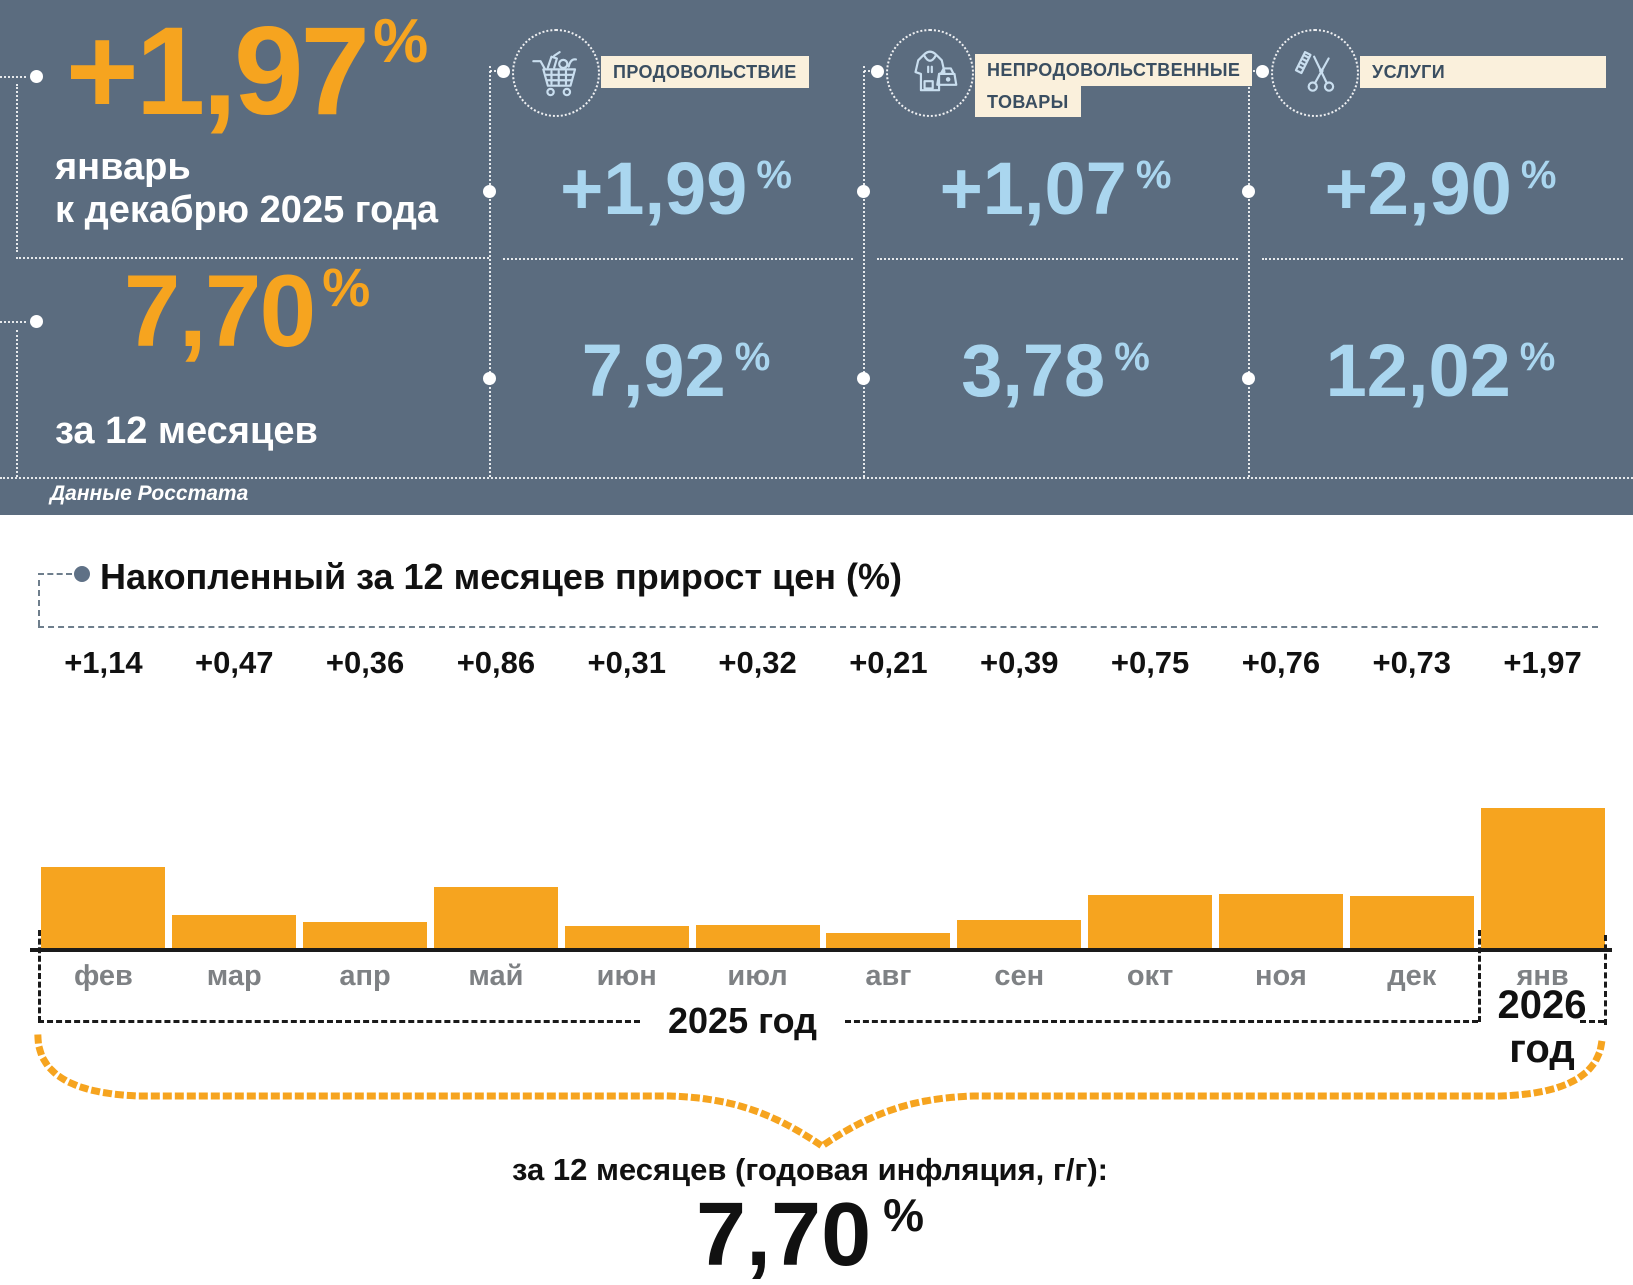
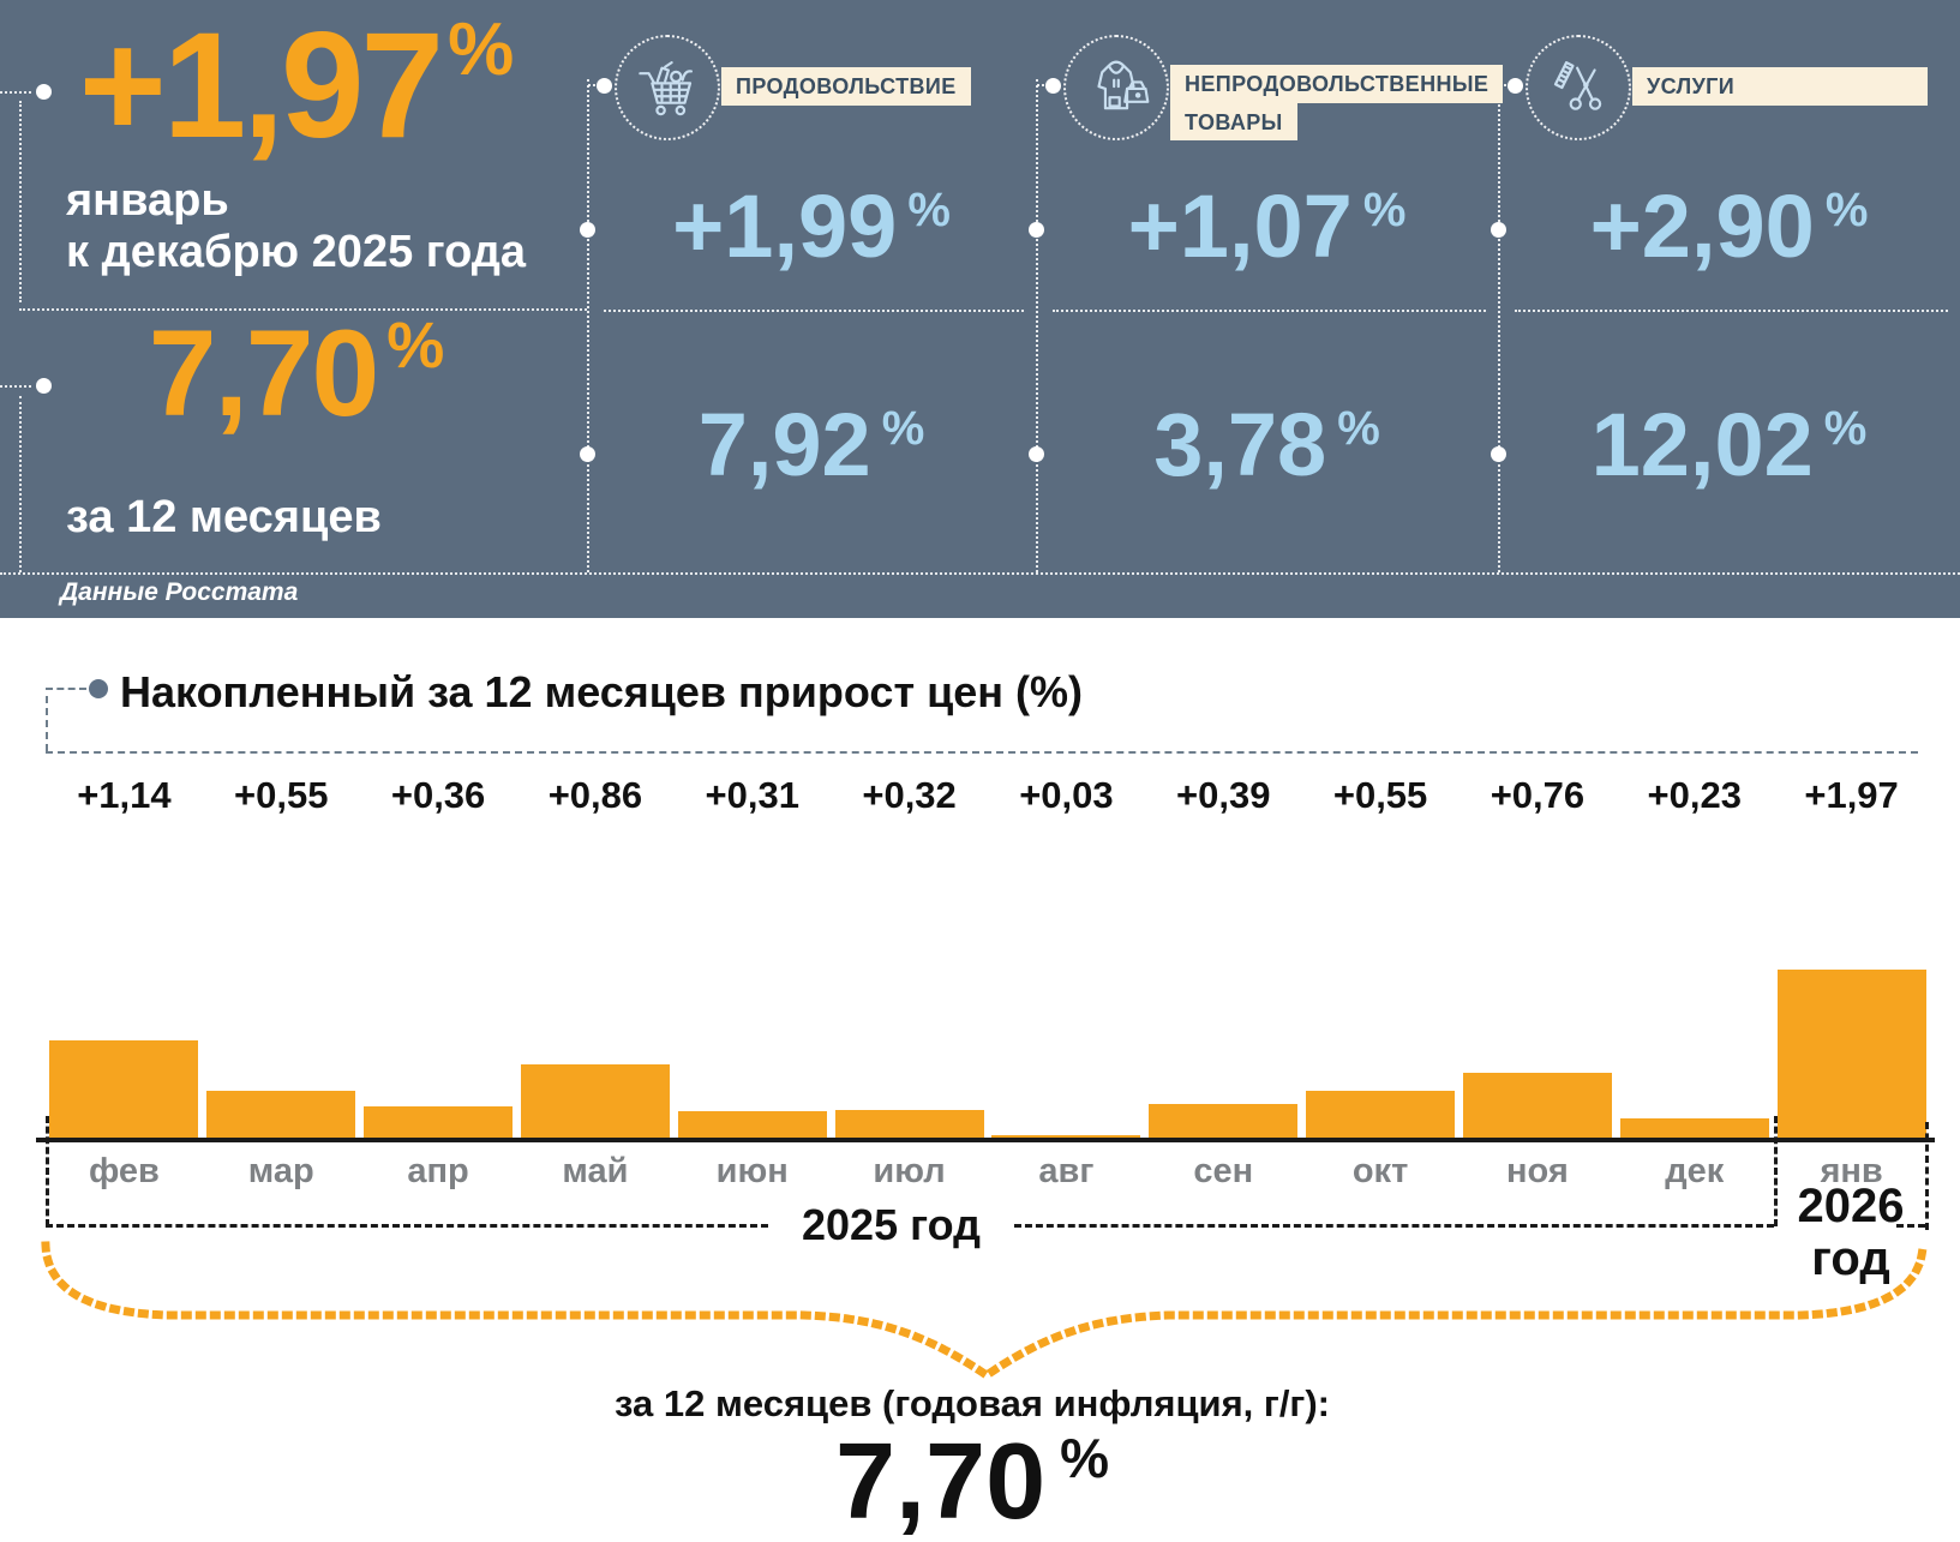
мар: +0,47 -> +0,55
авг: +0,21 -> +0,03
окт: +0,75 -> +0,55
дек: +0,73 -> +0,23
